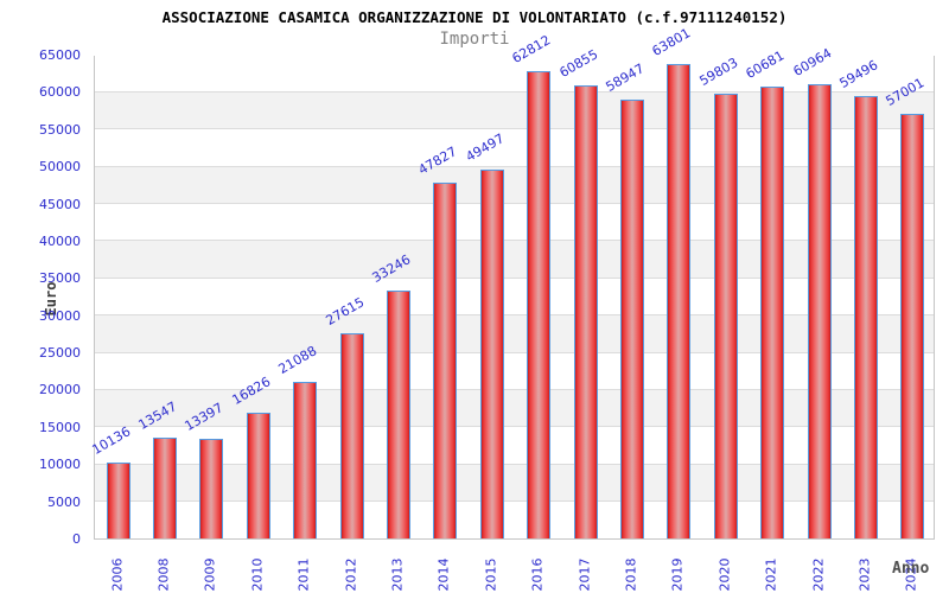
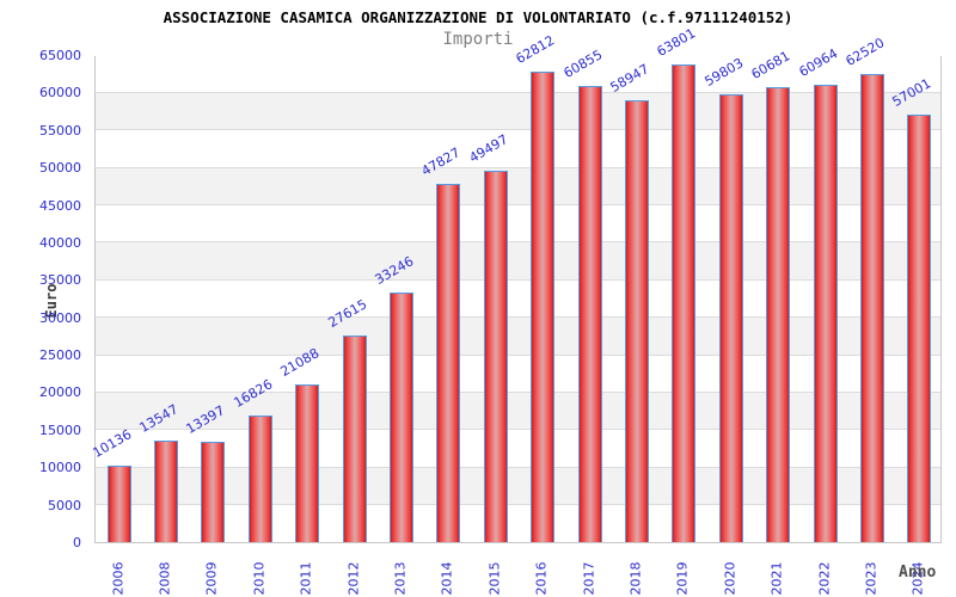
2023: 59496 -> 62520
